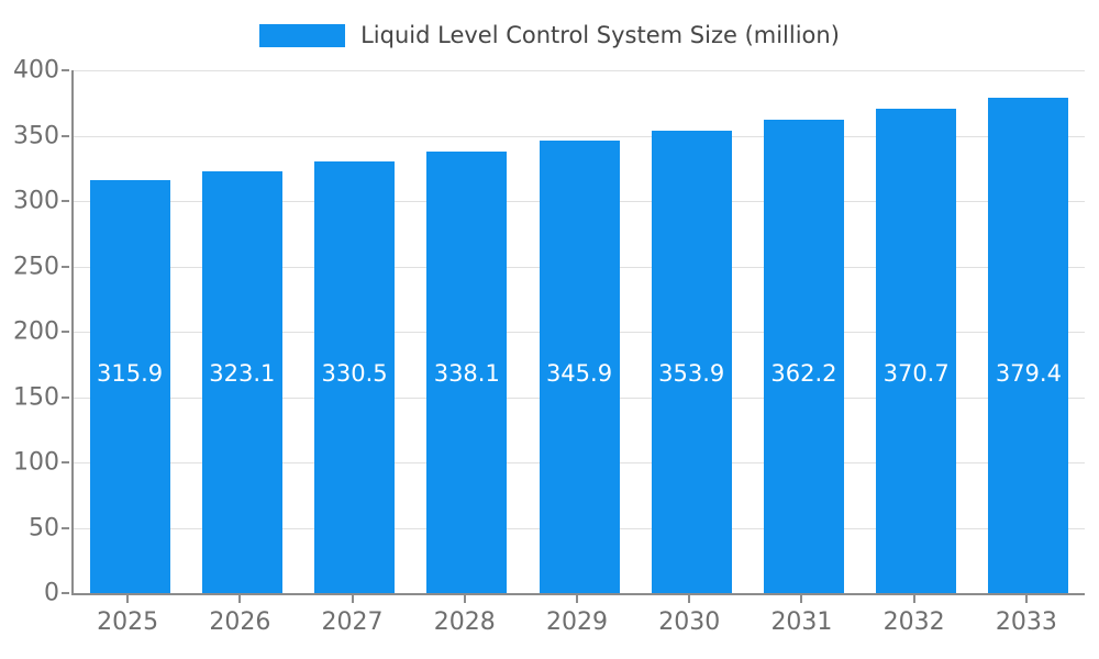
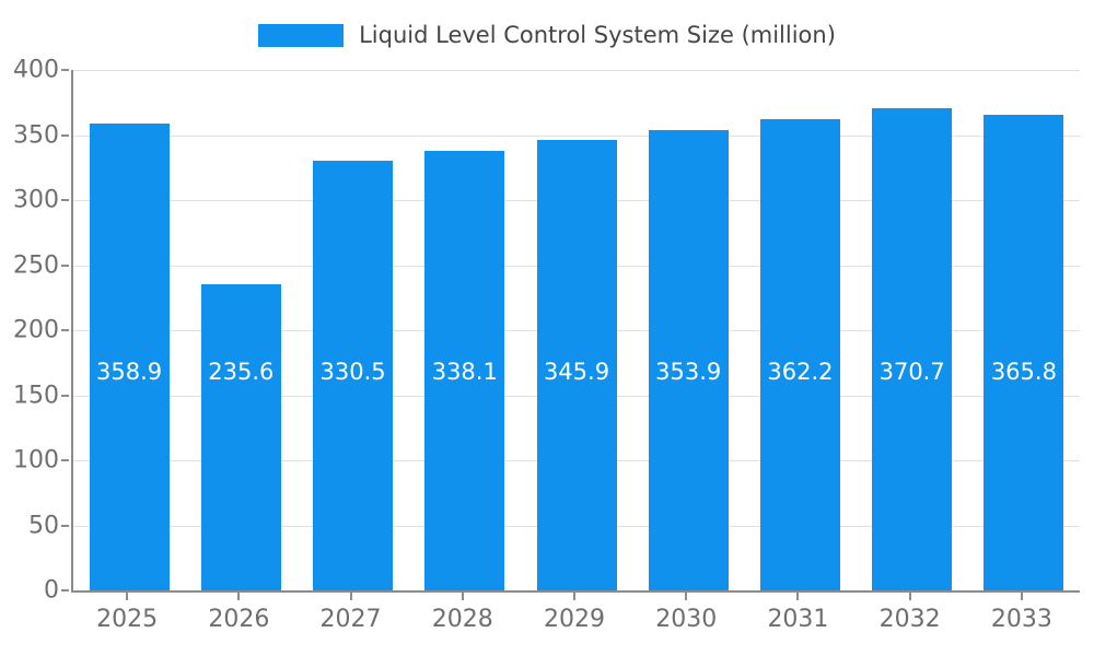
2025: 315.9 -> 358.9
2026: 323.1 -> 235.6
2033: 379.4 -> 365.8
